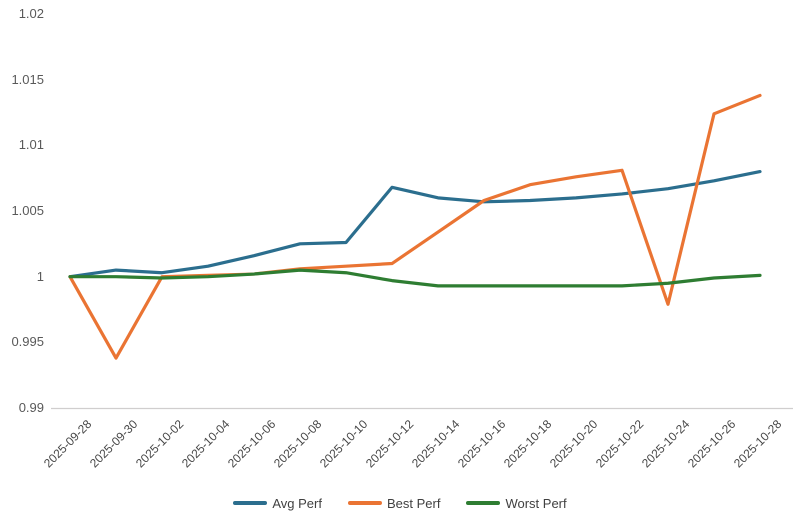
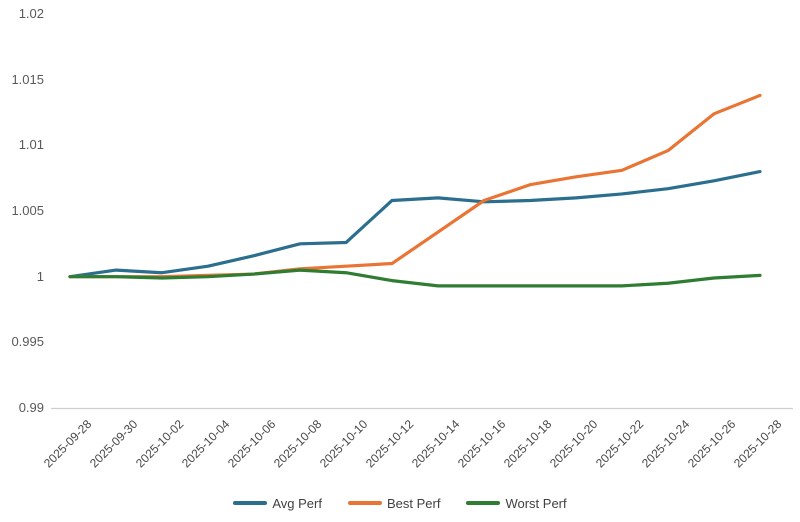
Best Perf/2025-09-30: 0.9938 -> 1.0000
Avg Perf/2025-10-12: 1.0068 -> 1.0058
Best Perf/2025-10-24: 0.9979 -> 1.0096
